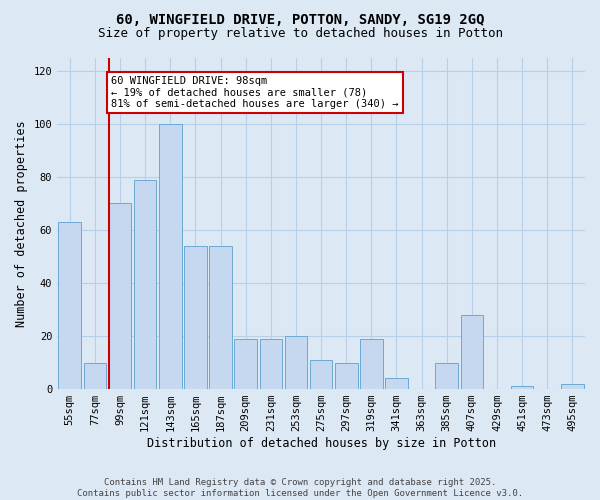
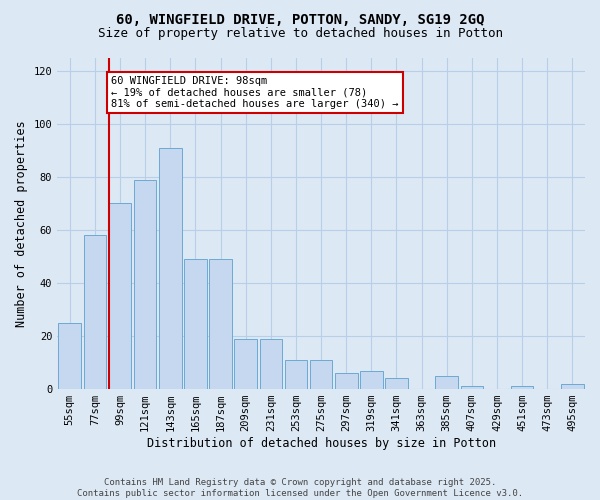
55sqm: 63 -> 25
77sqm: 10 -> 58
143sqm: 100 -> 91
165sqm: 54 -> 49
187sqm: 54 -> 49
253sqm: 20 -> 11
297sqm: 10 -> 6
319sqm: 19 -> 7
385sqm: 10 -> 5
407sqm: 28 -> 1
